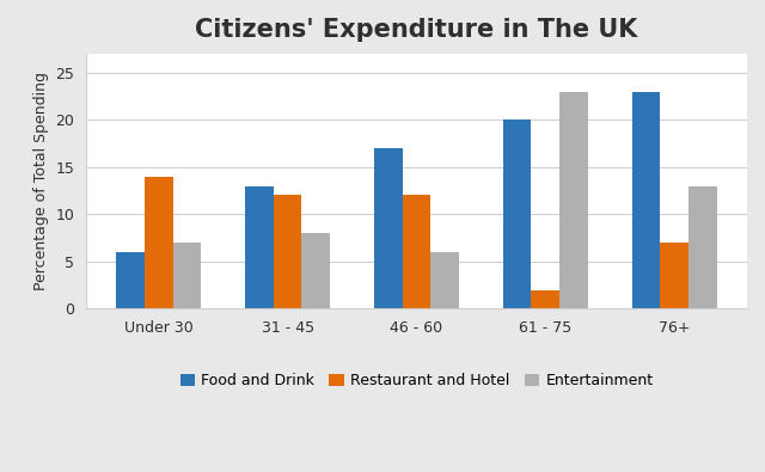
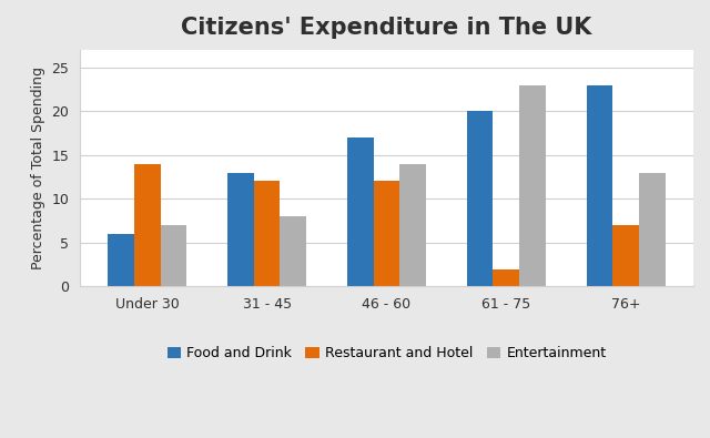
Entertainment/46 - 60: 6 -> 14
